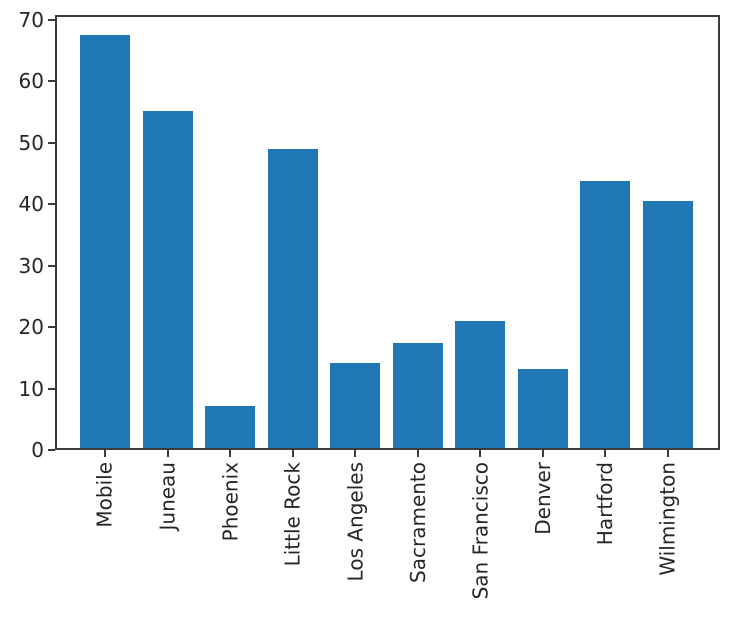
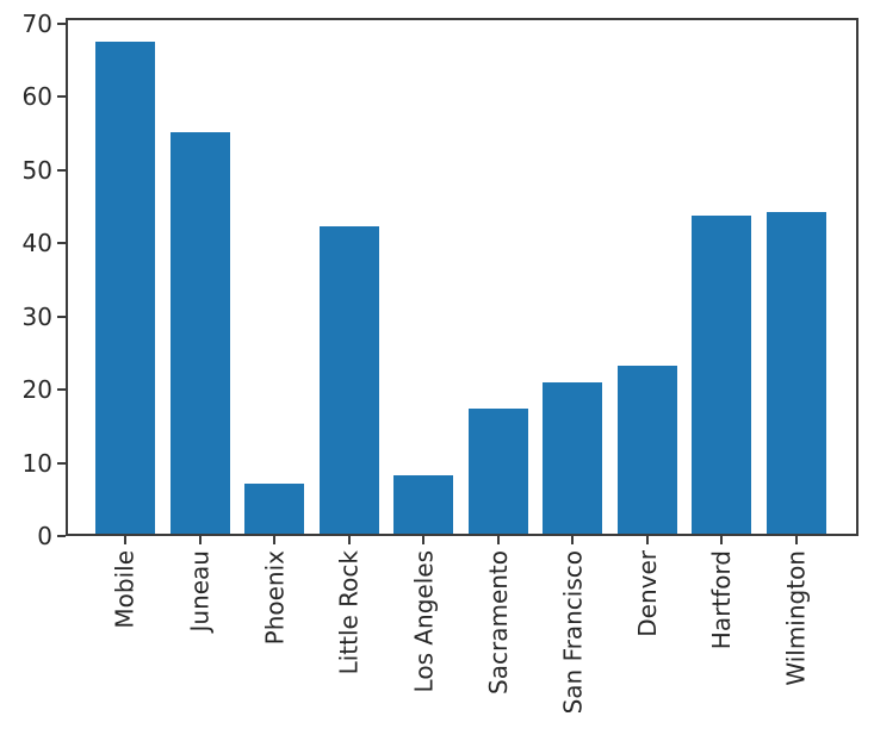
Little Rock: 49 -> 42
Los Angeles: 14 -> 8
Denver: 13 -> 23
Wilmington: 40 -> 44
